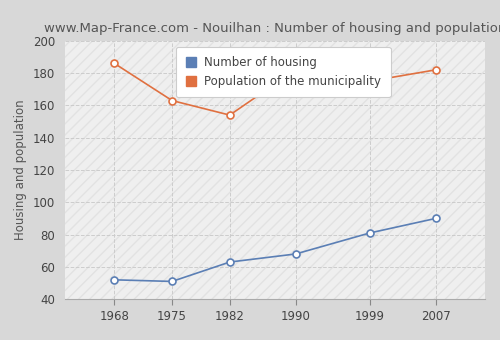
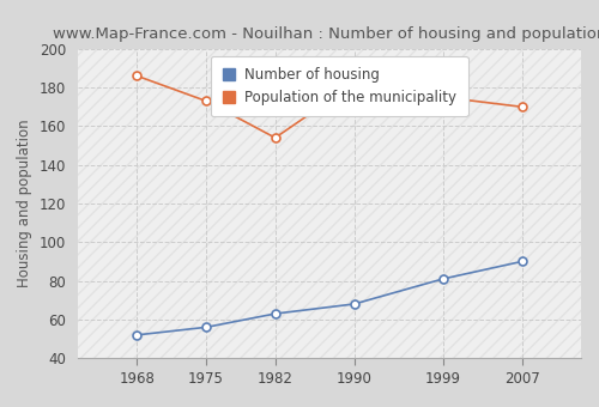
Number of housing/1975: 51 -> 56
Population of the municipality/1975: 163 -> 173
Population of the municipality/2007: 182 -> 170
